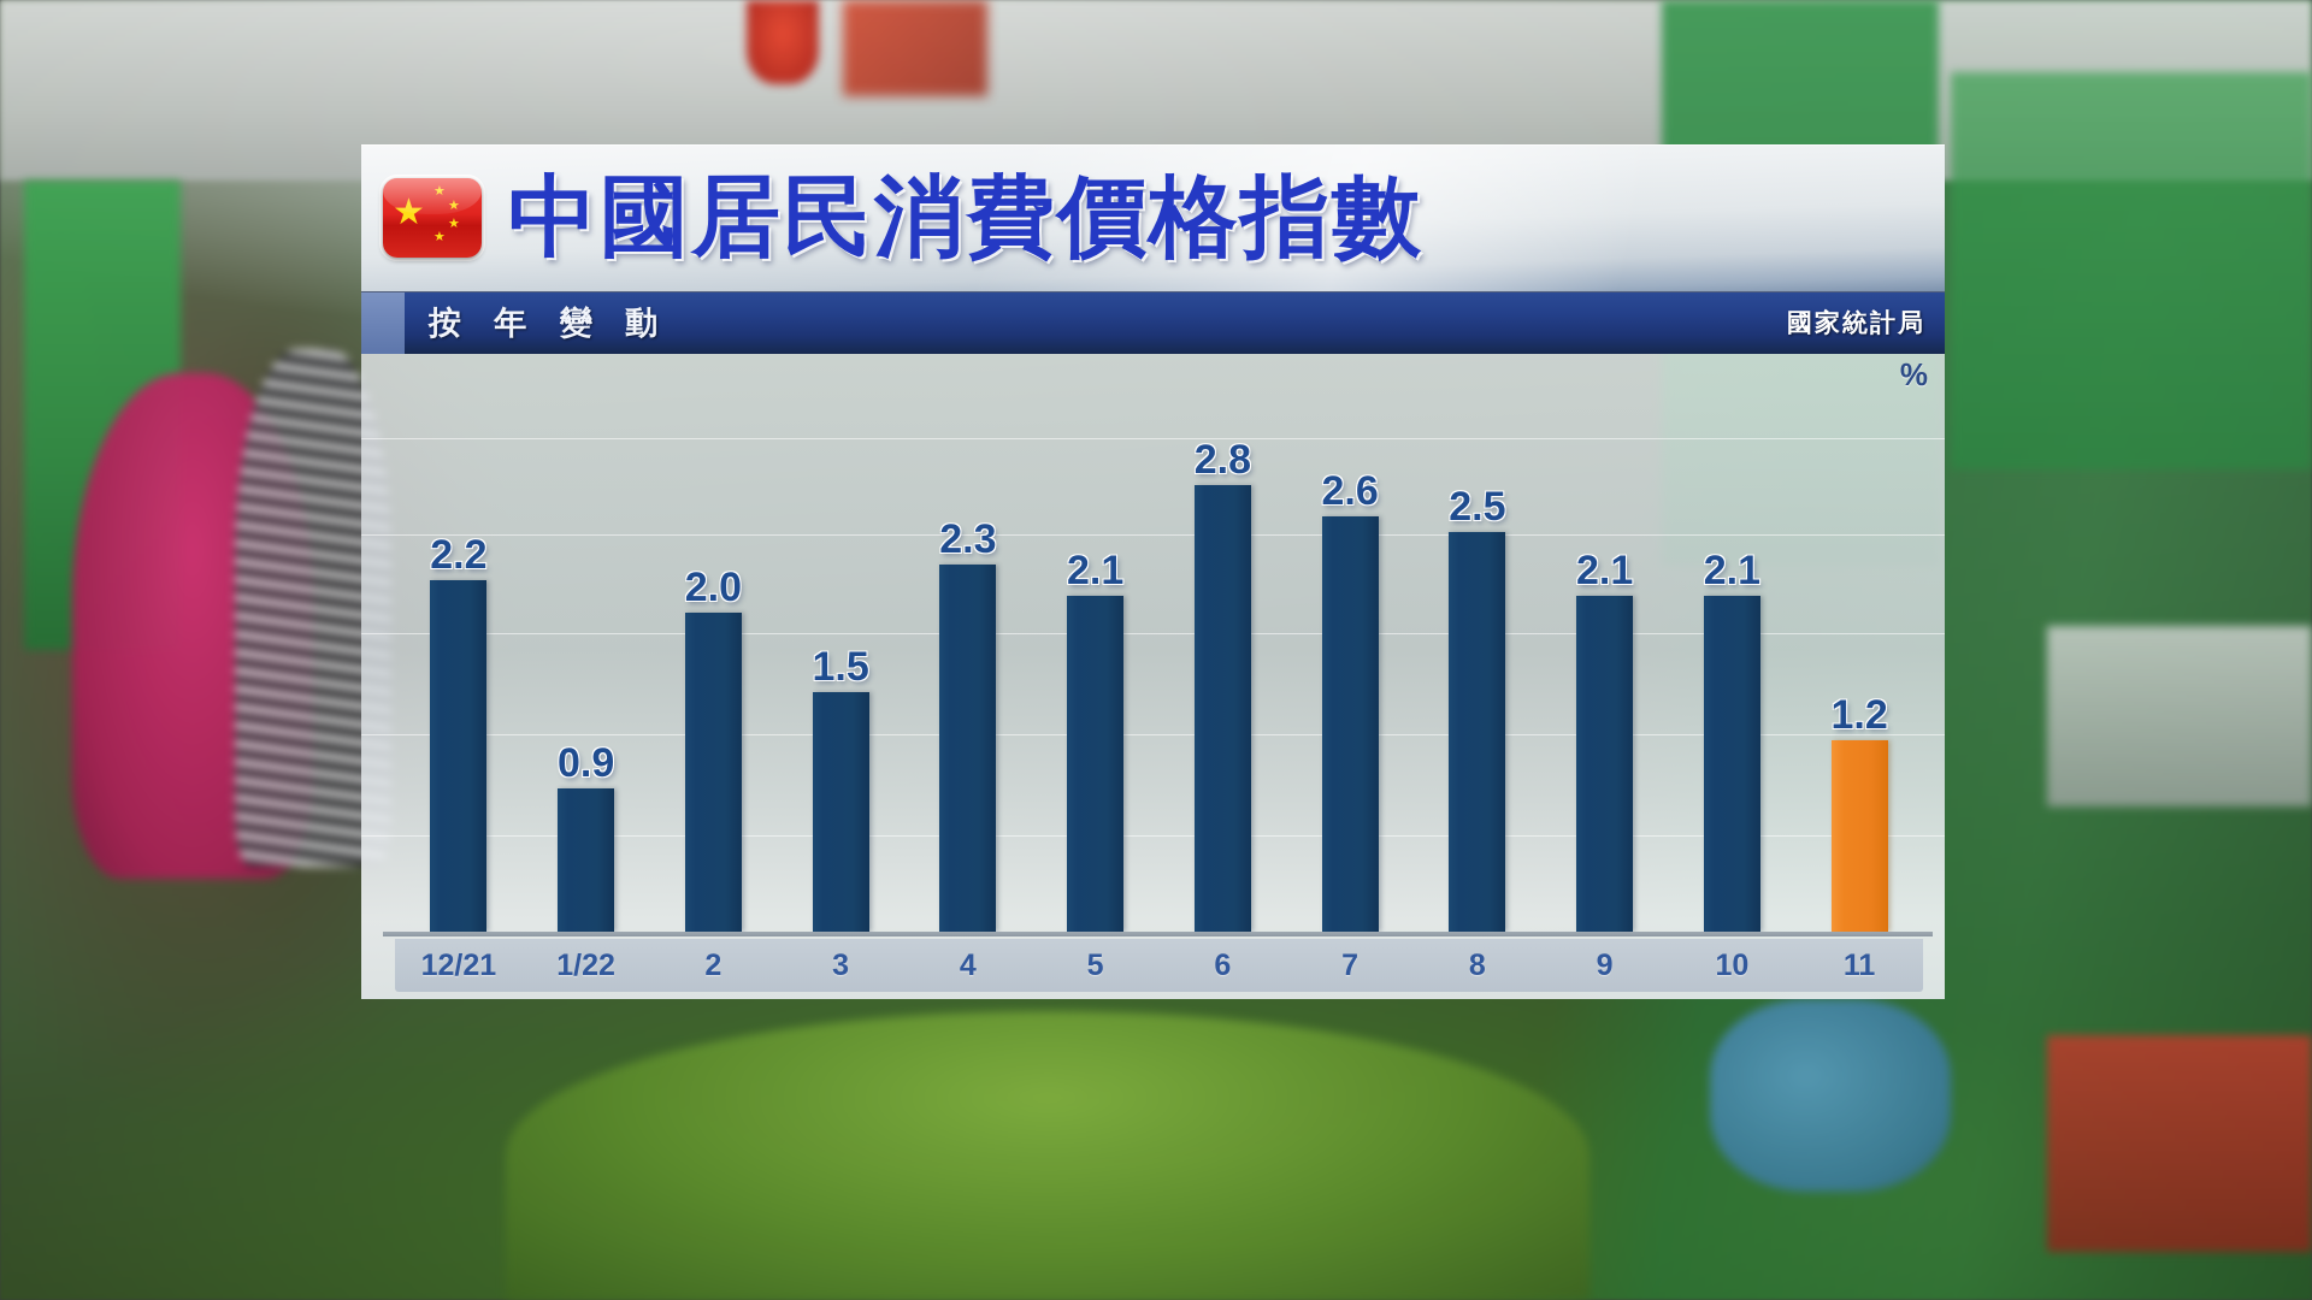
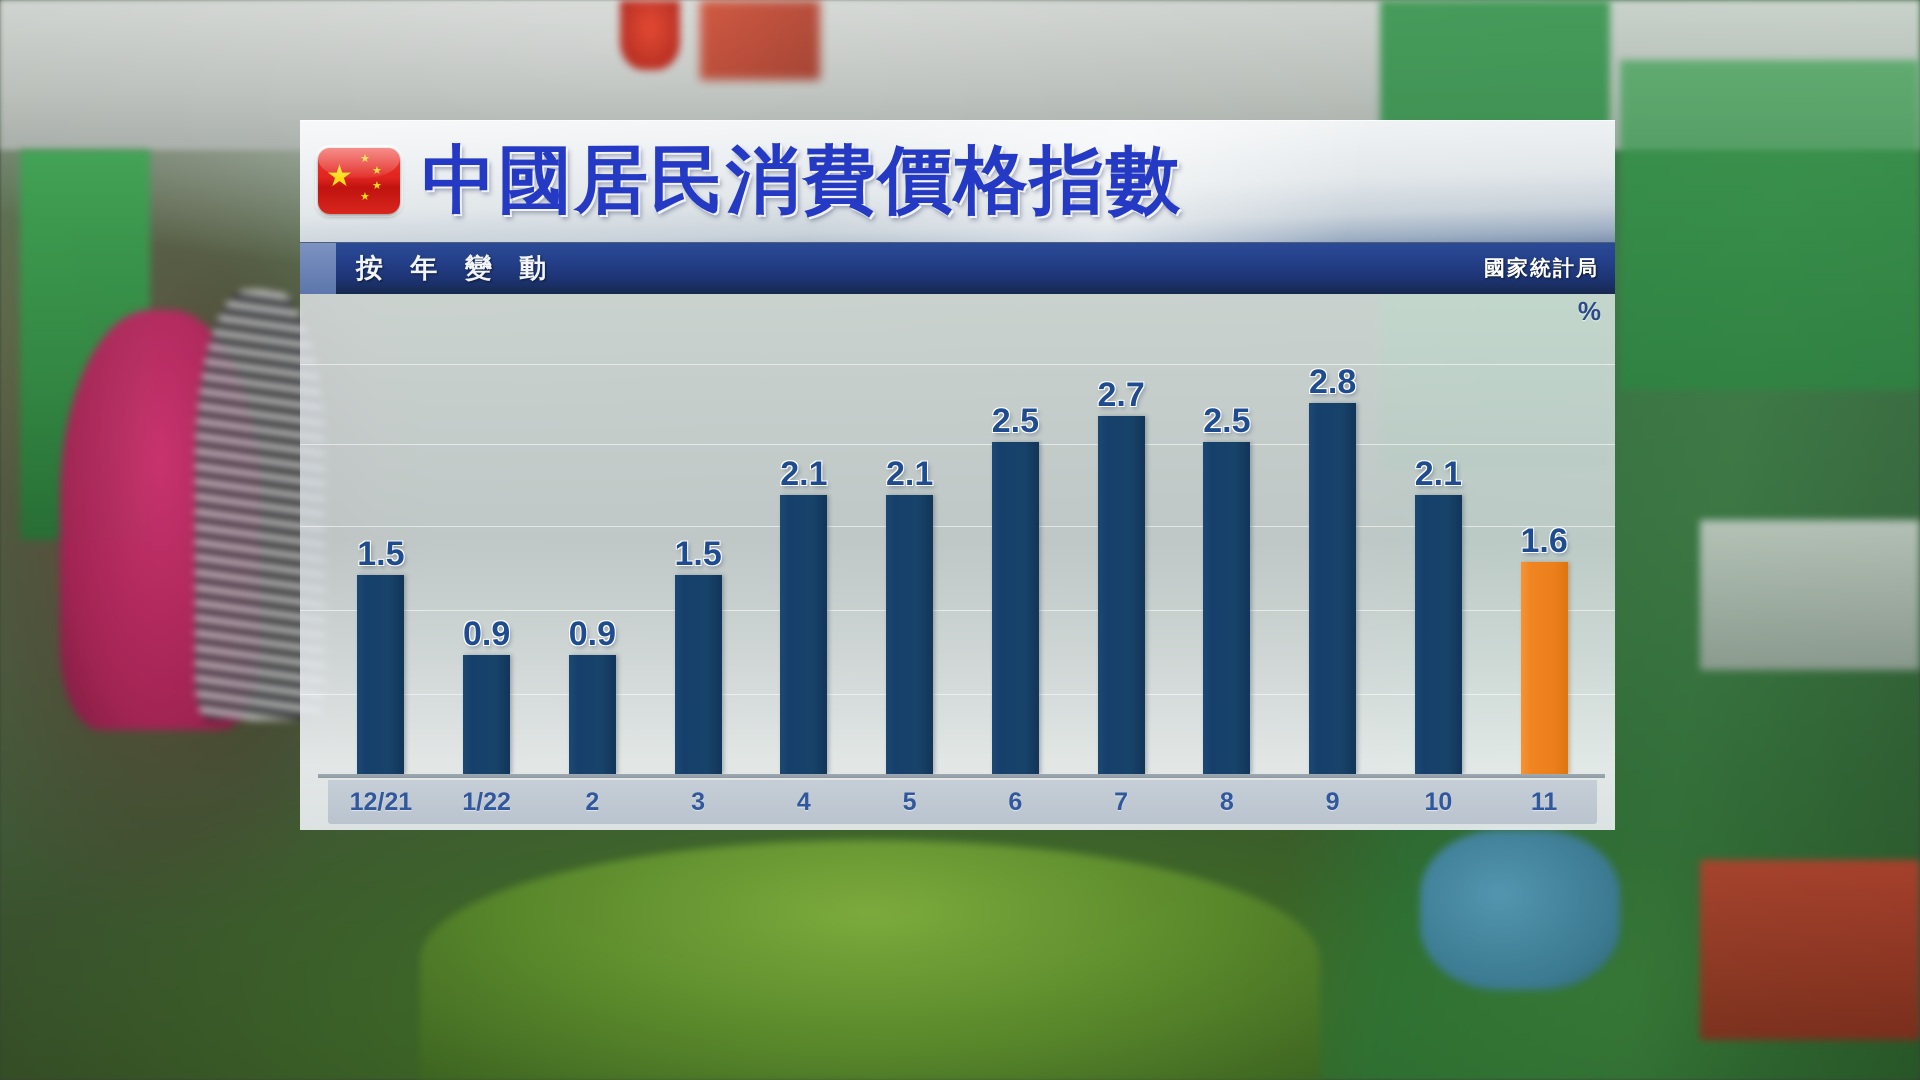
12/21: 2.2 -> 1.5
2: 2.0 -> 0.9
4: 2.3 -> 2.1
6: 2.8 -> 2.5
7: 2.6 -> 2.7
9: 2.1 -> 2.8
11: 1.2 -> 1.6
